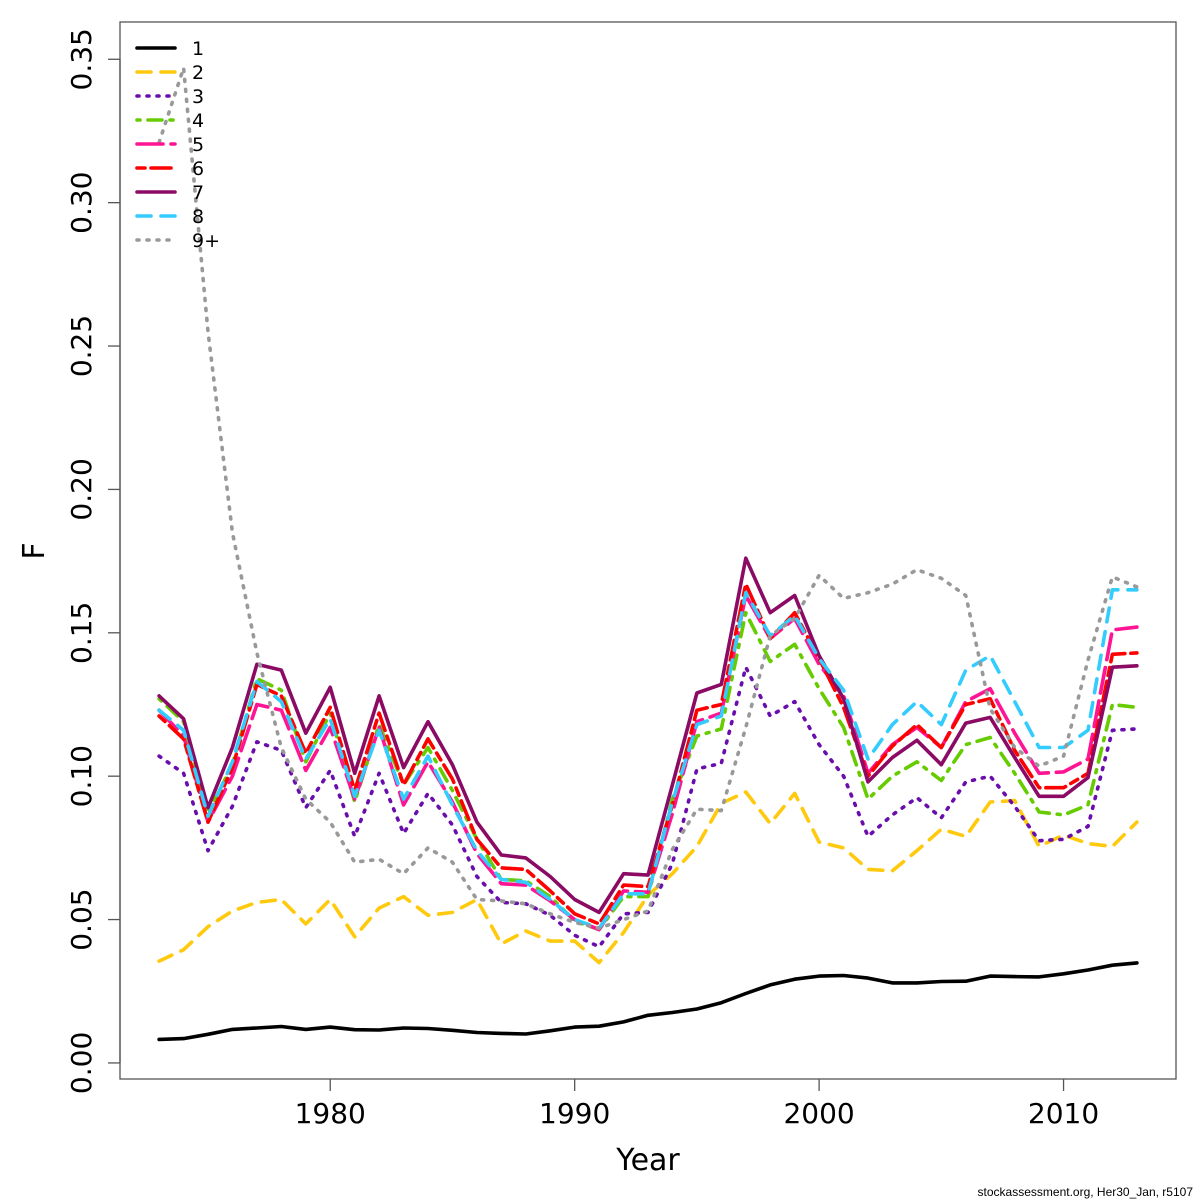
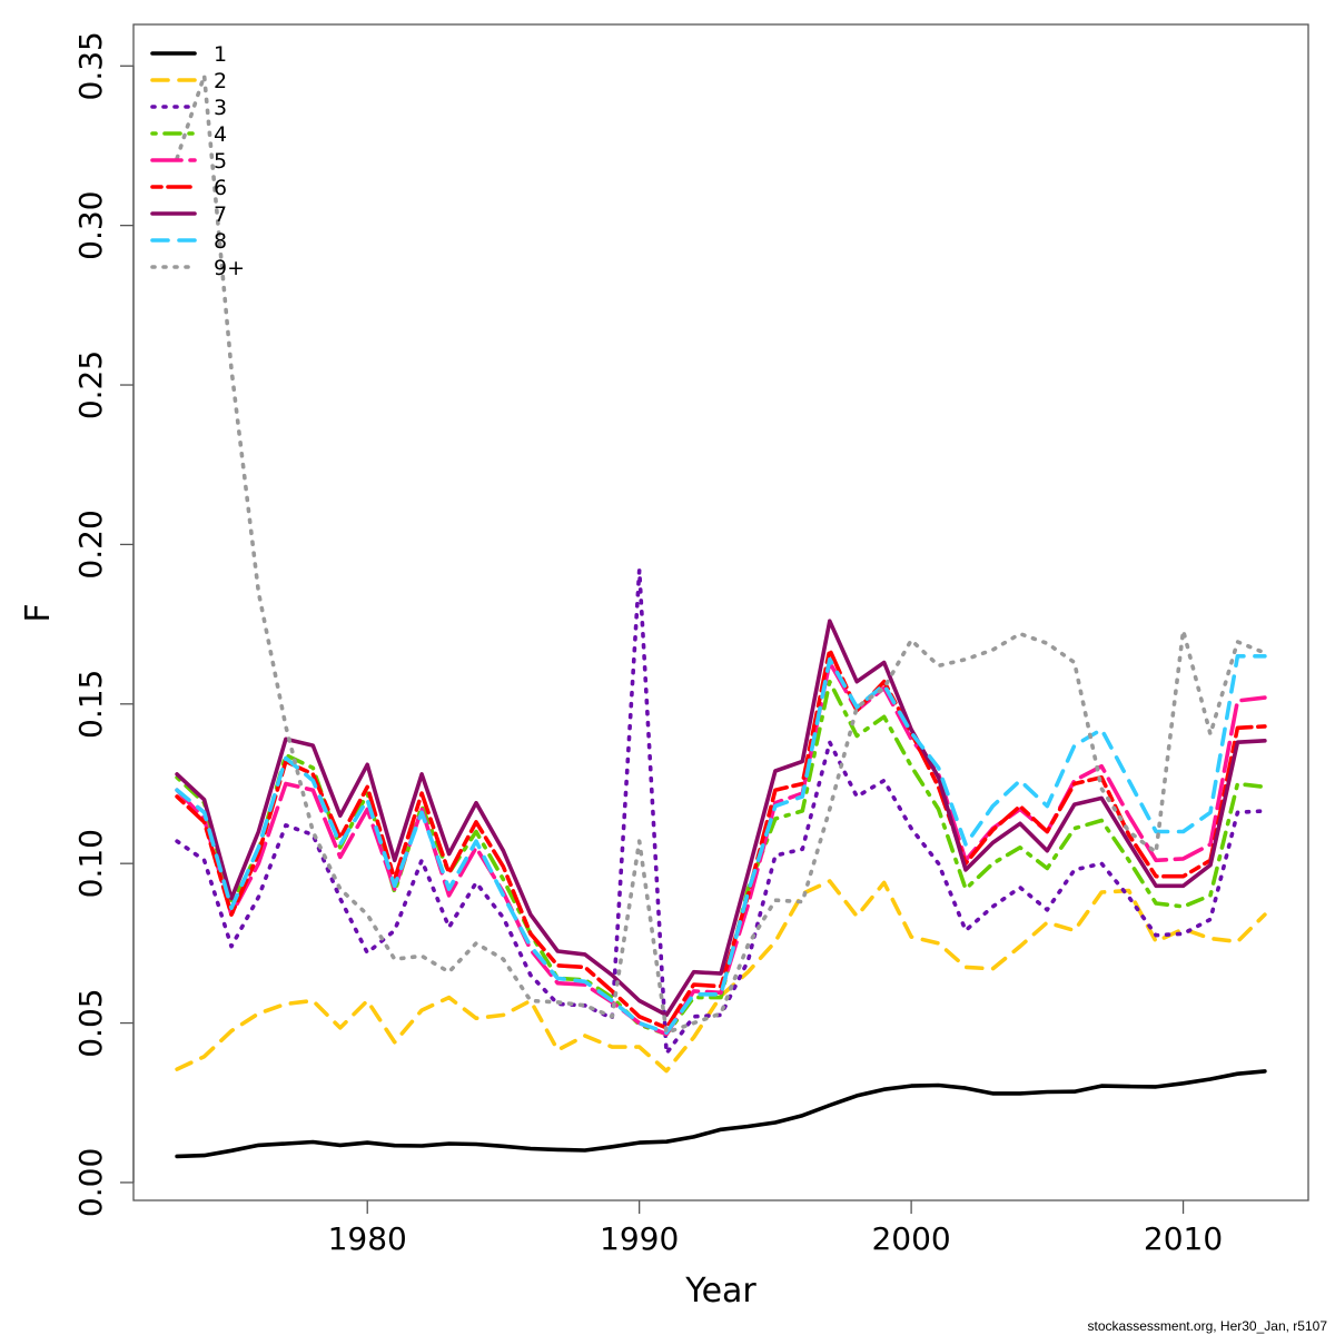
3/1980: 0.102 -> 0.072
3/1990: 0.044 -> 0.192
9+/1990: 0.049 -> 0.107
9+/2010: 0.107 -> 0.173
